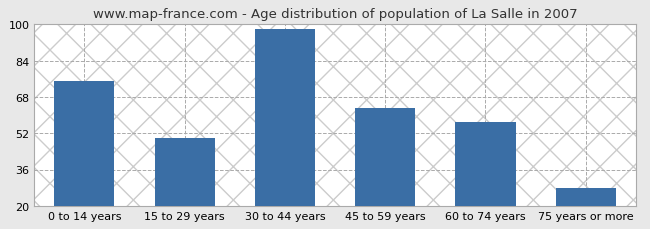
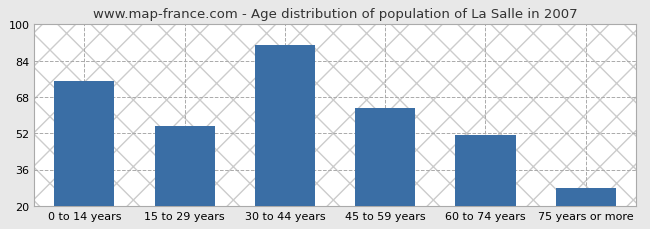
15 to 29 years: 50 -> 55
30 to 44 years: 98 -> 91
60 to 74 years: 57 -> 51
